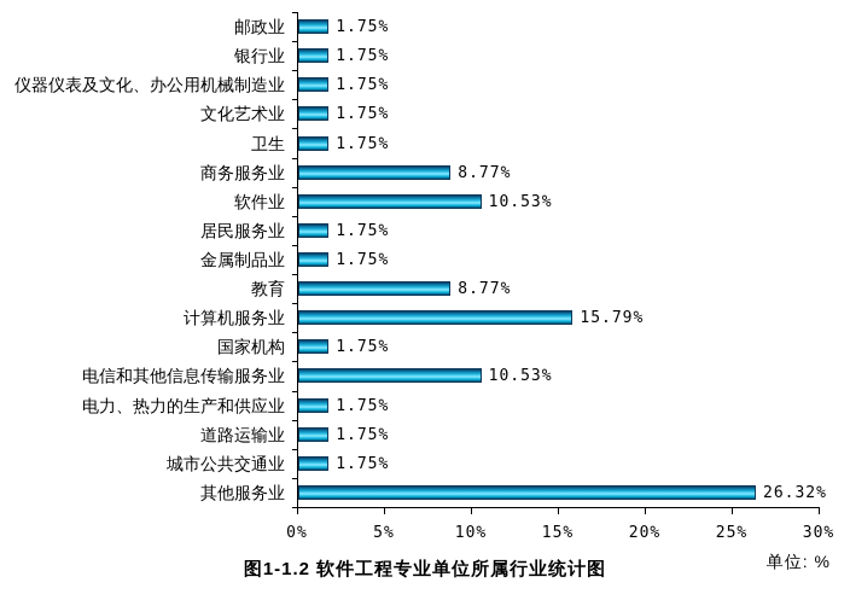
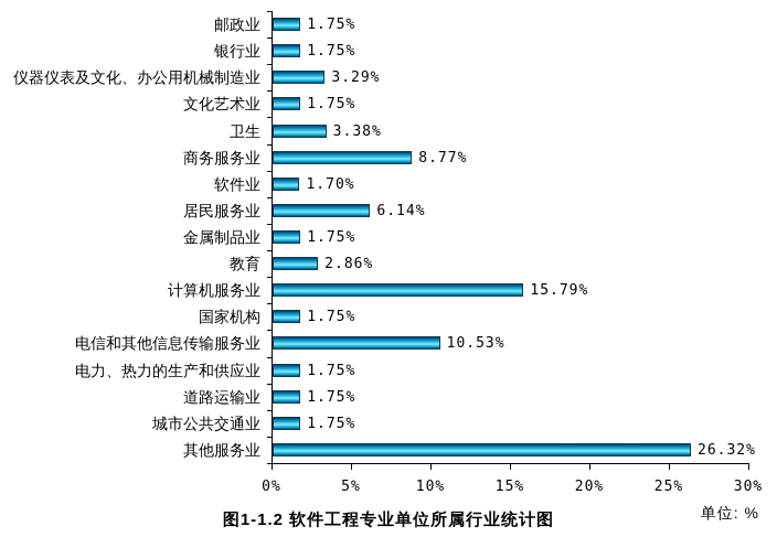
仪器仪表及文化、办公用机械制造业: 1.75% -> 3.29%
卫生: 1.75% -> 3.38%
软件业: 10.53% -> 1.70%
居民服务业: 1.75% -> 6.14%
教育: 8.77% -> 2.86%
